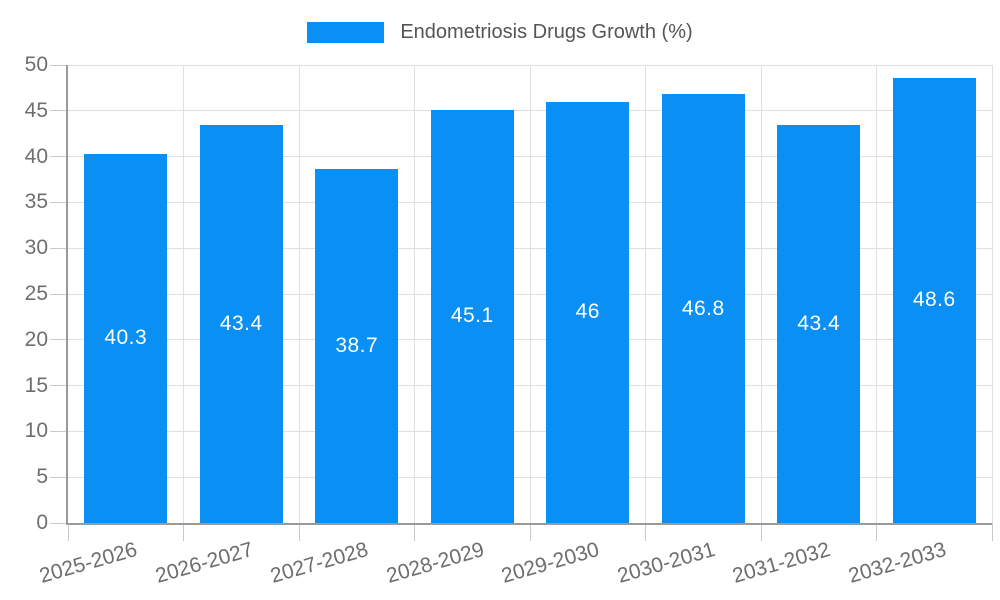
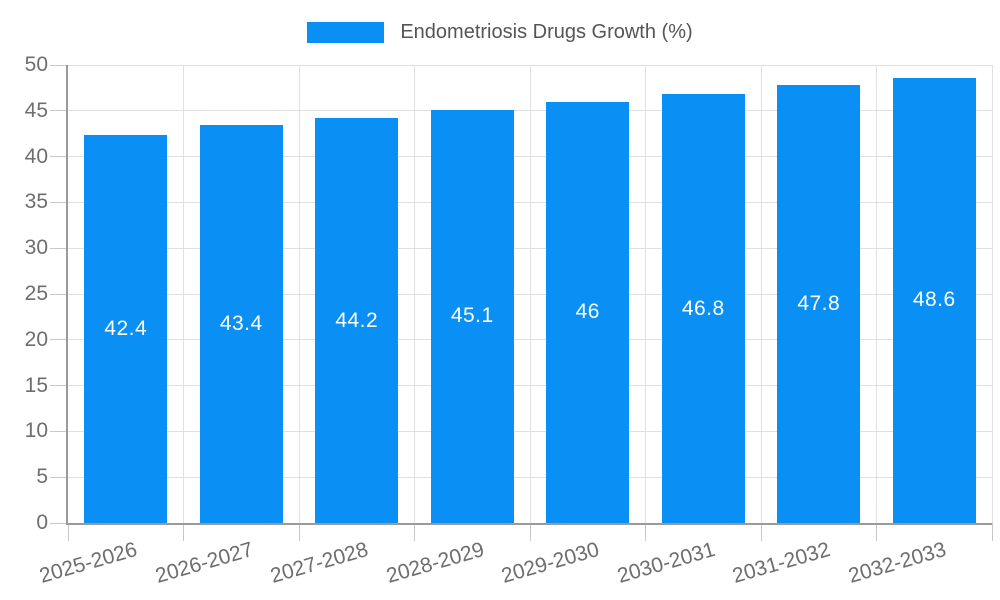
2025-2026: 40.3 -> 42.4
2027-2028: 38.7 -> 44.2
2031-2032: 43.4 -> 47.8
